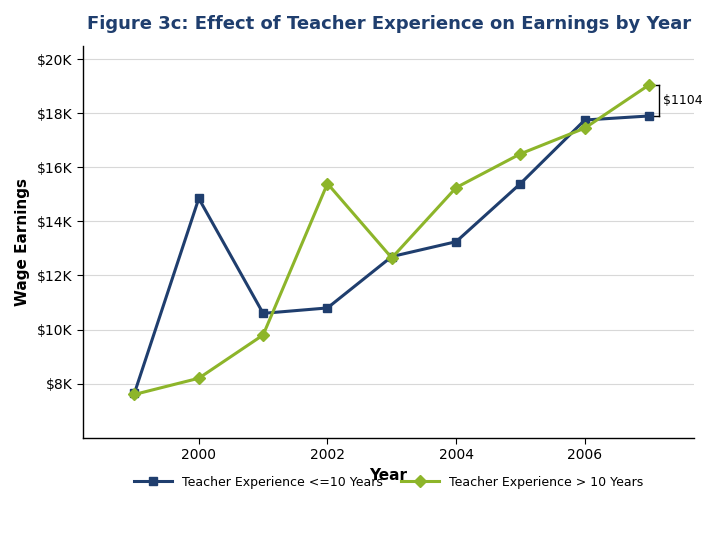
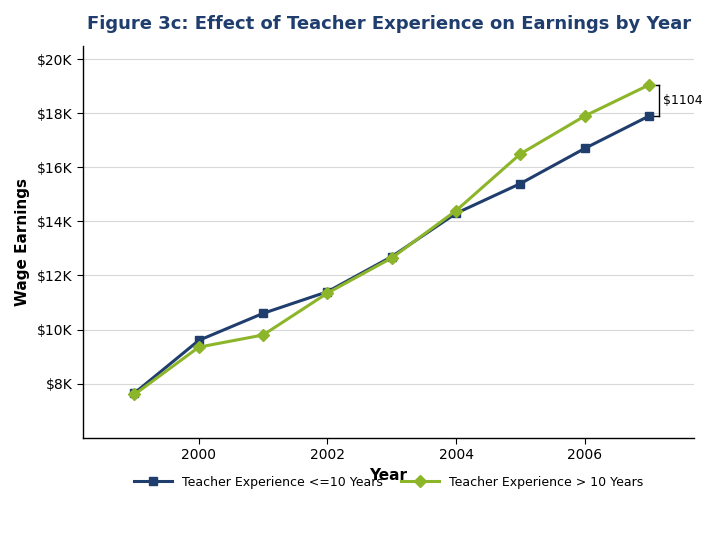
Teacher Experience <=10 Years/2000: $14.85K -> $9.60K
Teacher Experience > 10 Years/2000: $8.20K -> $9.35K
Teacher Experience <=10 Years/2002: $10.80K -> $11.40K
Teacher Experience > 10 Years/2002: $15.40K -> $11.35K
Teacher Experience <=10 Years/2004: $13.25K -> $14.30K
Teacher Experience > 10 Years/2004: $15.25K -> $14.40K
Teacher Experience <=10 Years/2006: $17.75K -> $16.70K
Teacher Experience > 10 Years/2006: $17.45K -> $17.90K
